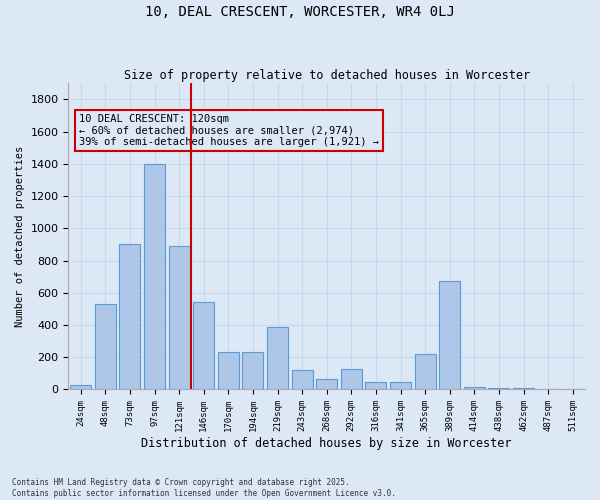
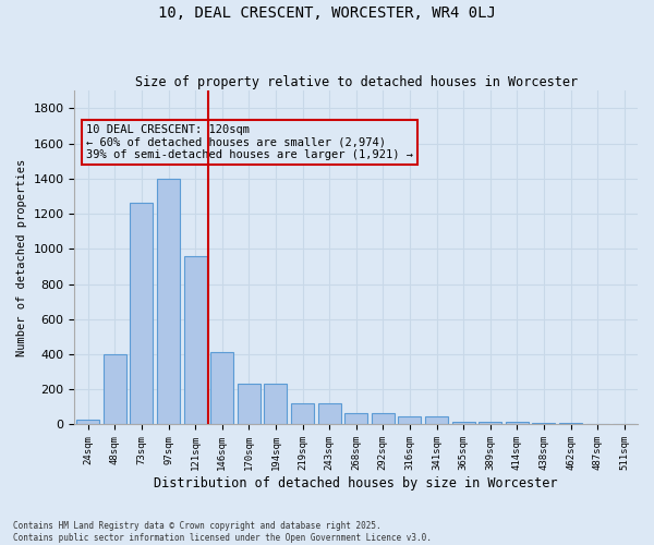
48sqm: 530 -> 400
73sqm: 900 -> 1260
121sqm: 890 -> 960
146sqm: 540 -> 420
219sqm: 390 -> 120
292sqm: 130 -> 60
365sqm: 220 -> 20
389sqm: 670 -> 20
